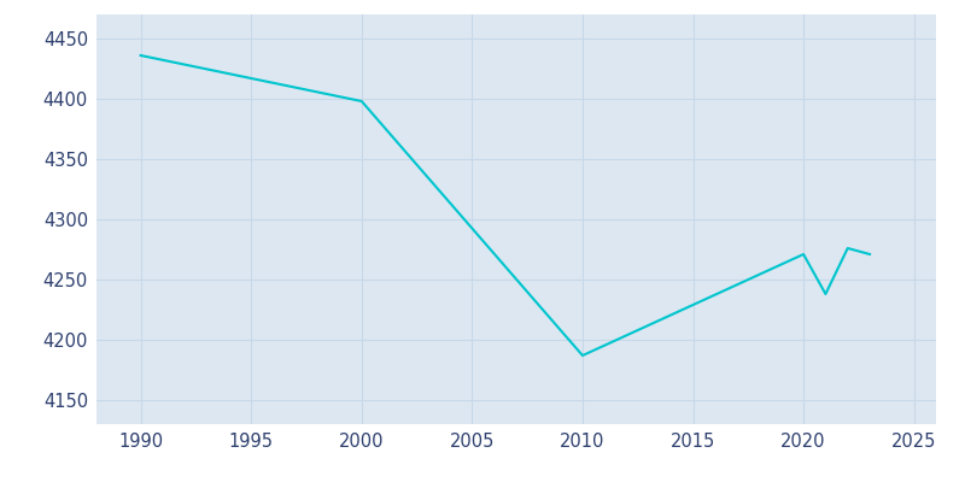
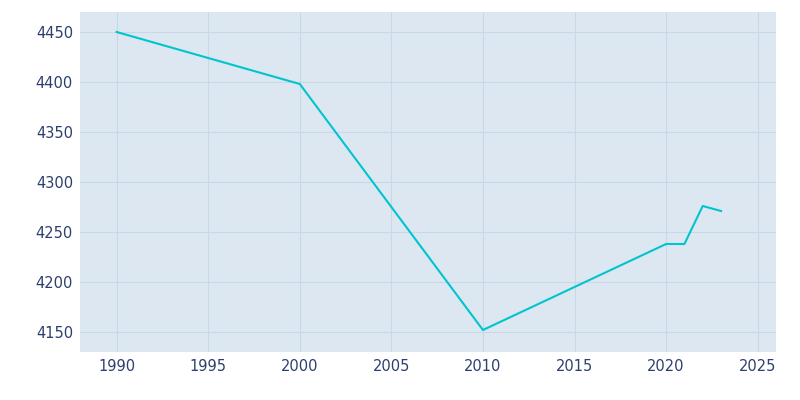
1990: 4436 -> 4450
2010: 4187 -> 4152
2020: 4271 -> 4238
